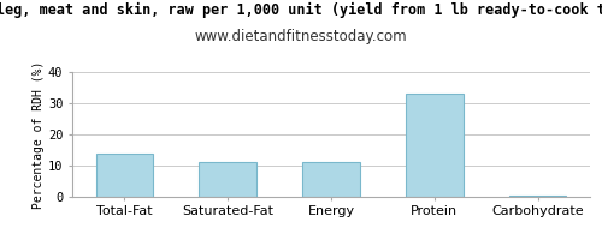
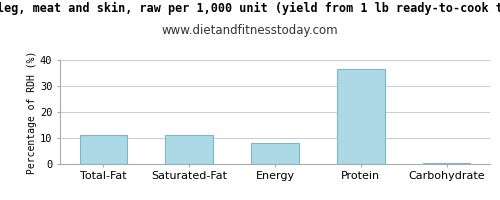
Total-Fat: 14.0 -> 11.0
Energy: 11.0 -> 8.0
Protein: 33.0 -> 36.5
